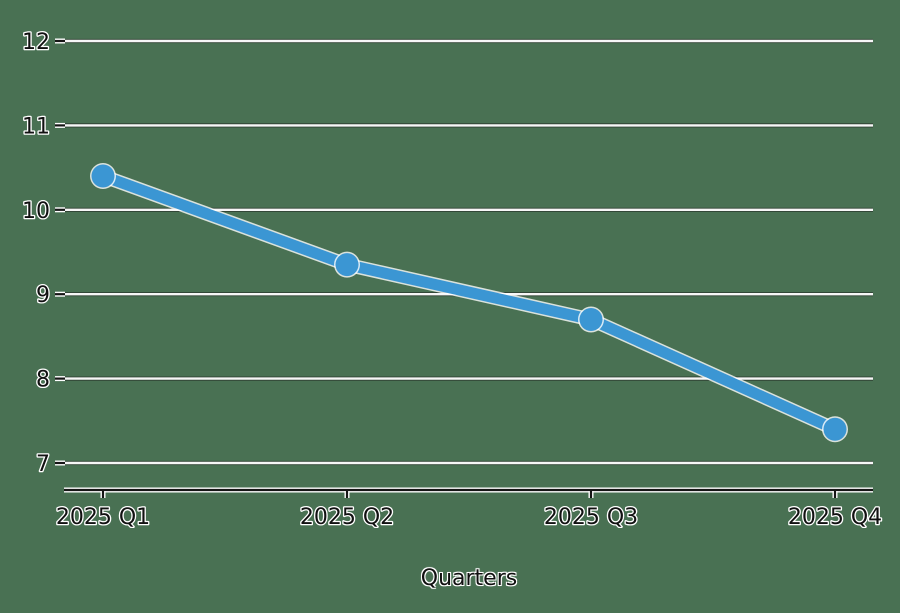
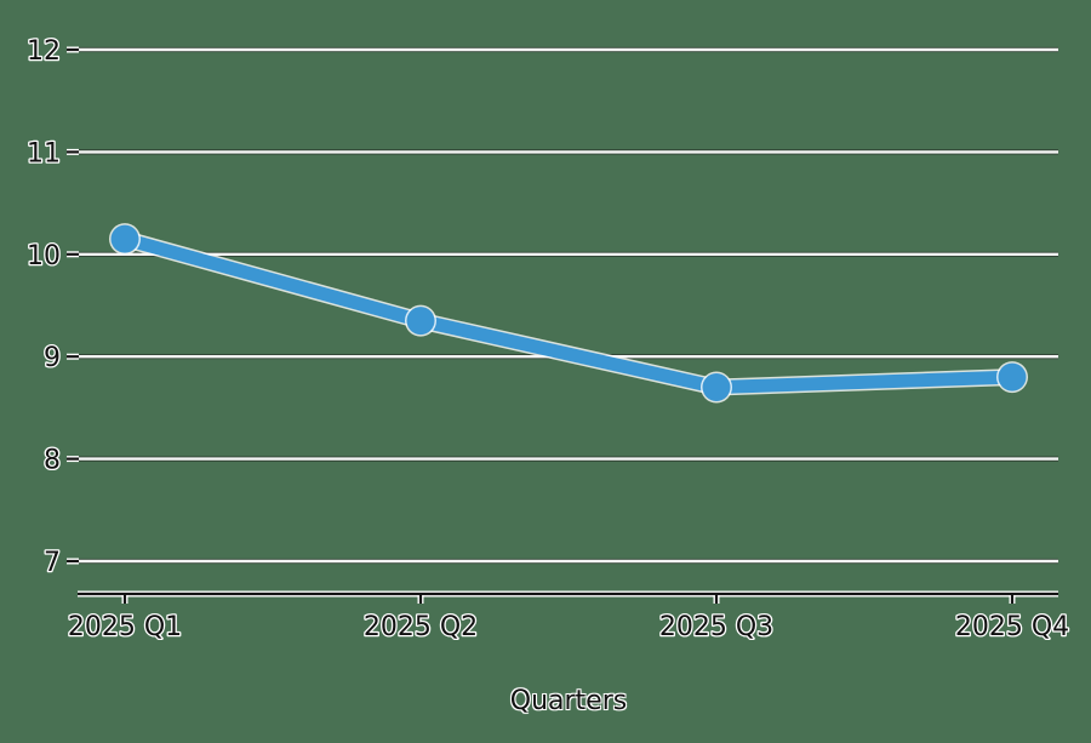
2025 Q1: 10.4 -> 10.2
2025 Q4: 7.4 -> 8.8
